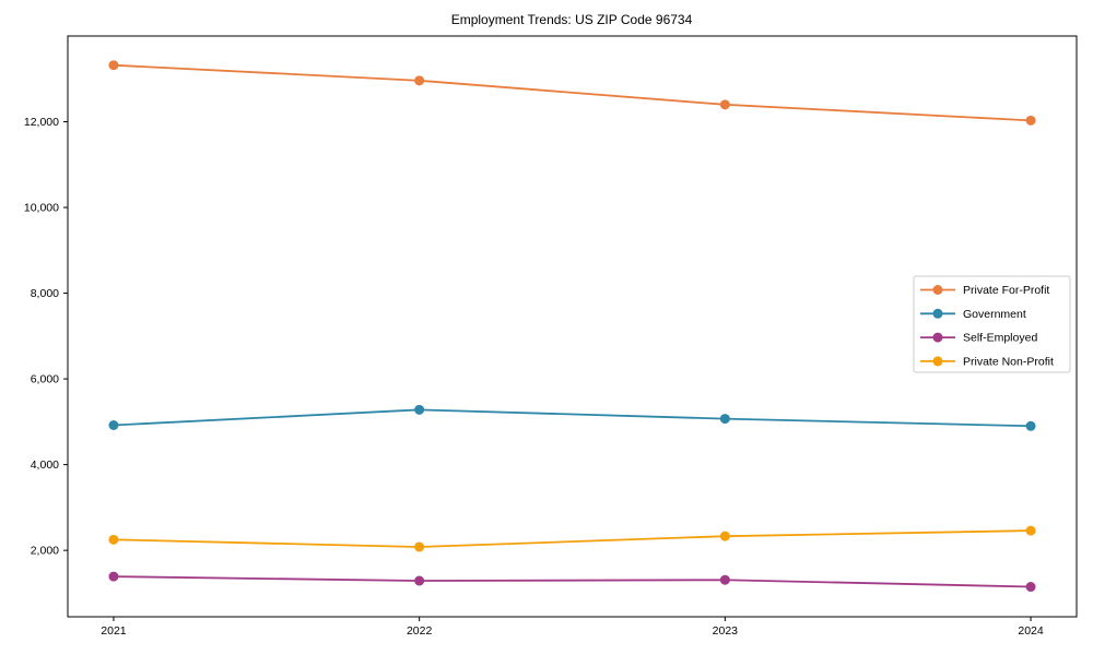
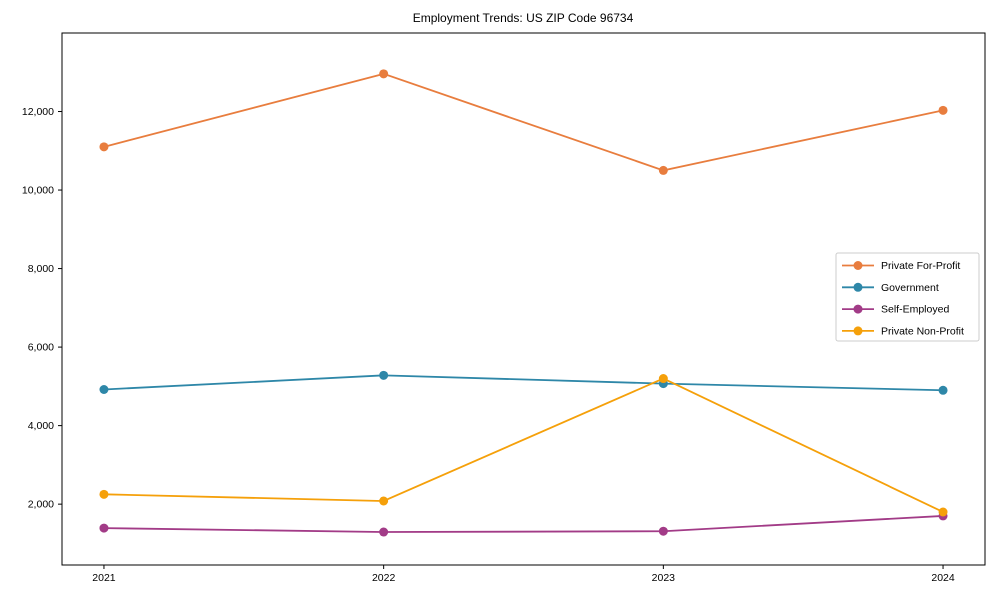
Private For-Profit/2021: 13300 -> 11100
Private For-Profit/2023: 12400 -> 10500
Private Non-Profit/2023: 2300 -> 5200
Self-Employed/2024: 1200 -> 1700
Private Non-Profit/2024: 2500 -> 1800
